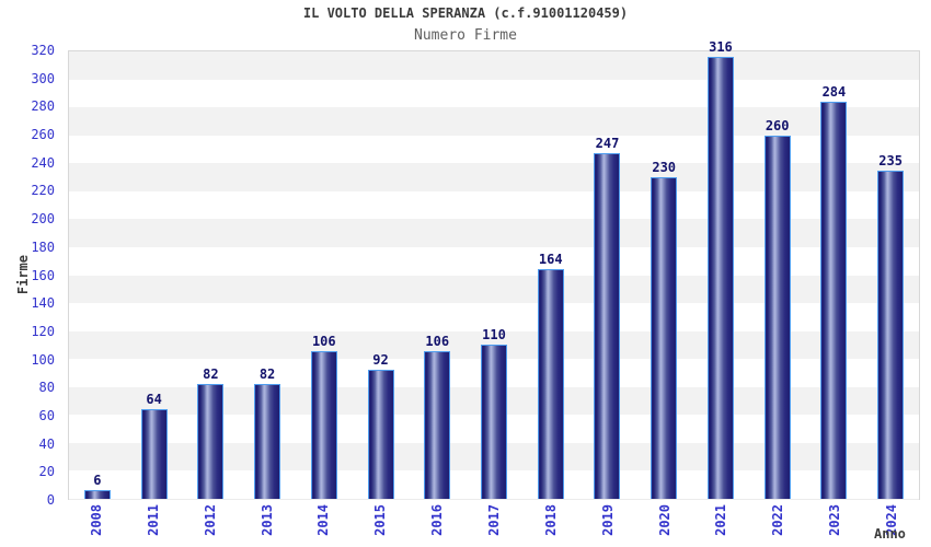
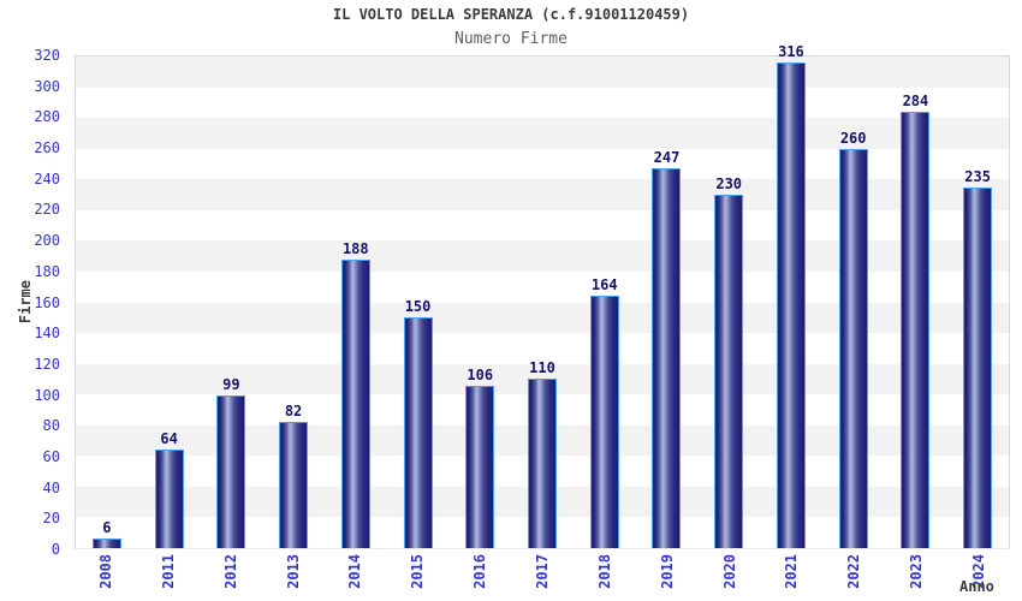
2012: 82 -> 99
2014: 106 -> 188
2015: 92 -> 150
